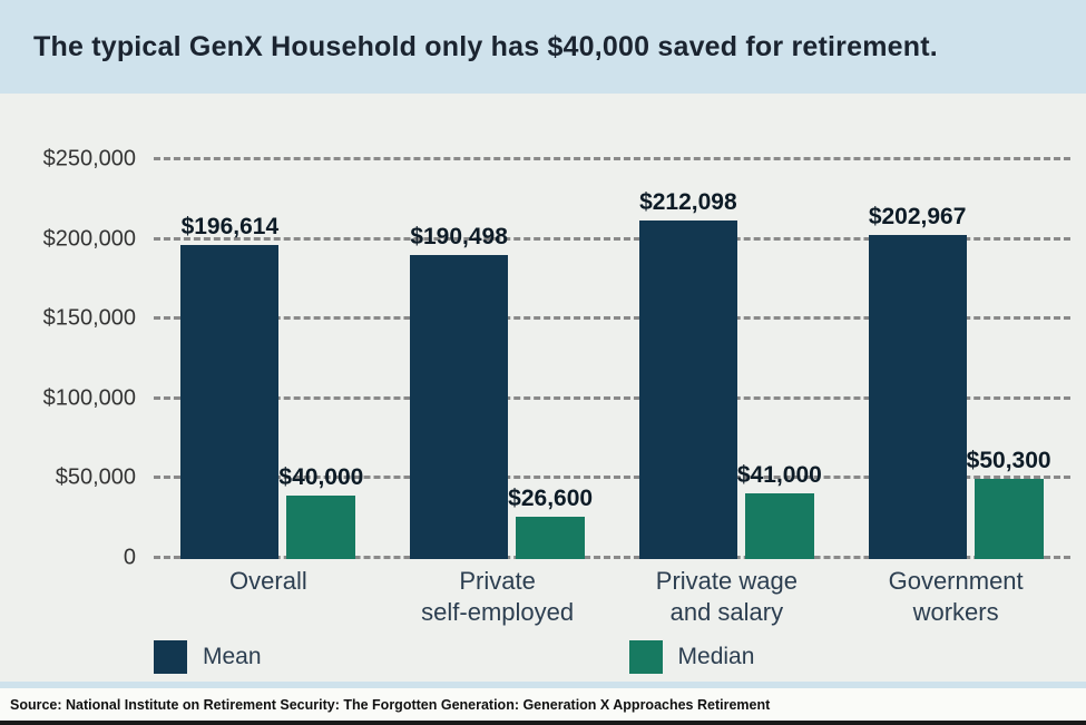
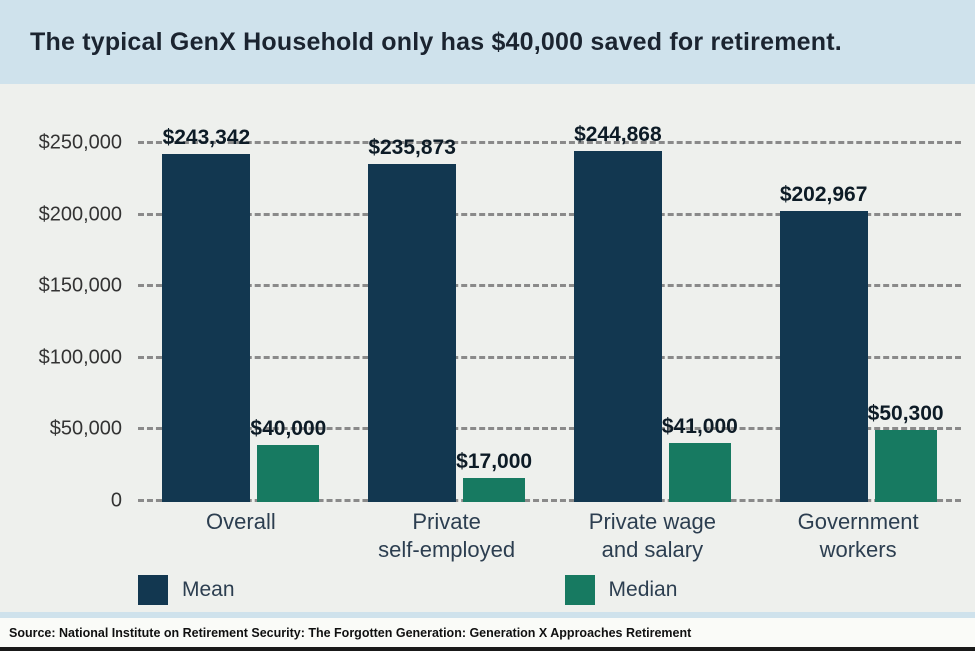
Mean/Overall: $196,614 -> $243,342
Mean/Private self-employed: $190,498 -> $235,873
Median/Private self-employed: $26,600 -> $17,000
Mean/Private wage and salary: $212,098 -> $244,868
